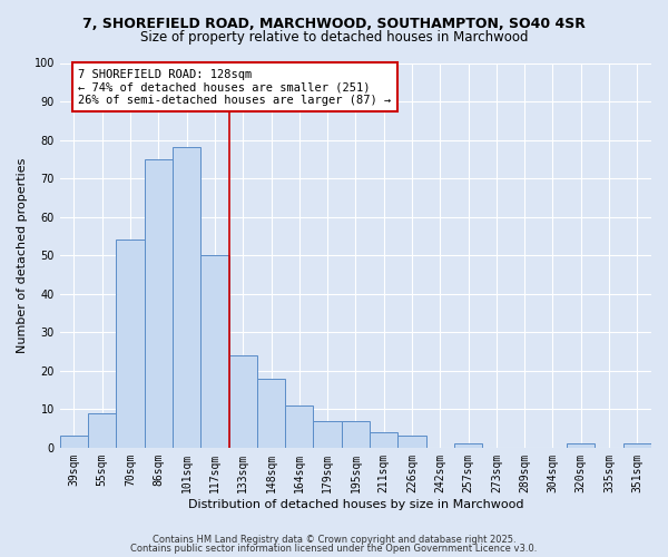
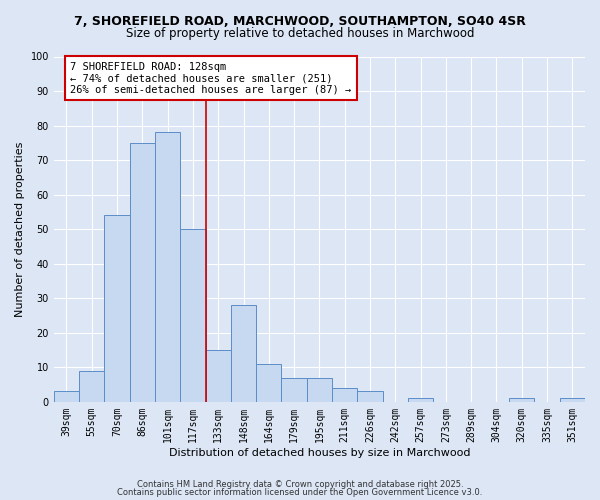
133sqm: 24 -> 15
148sqm: 18 -> 28
